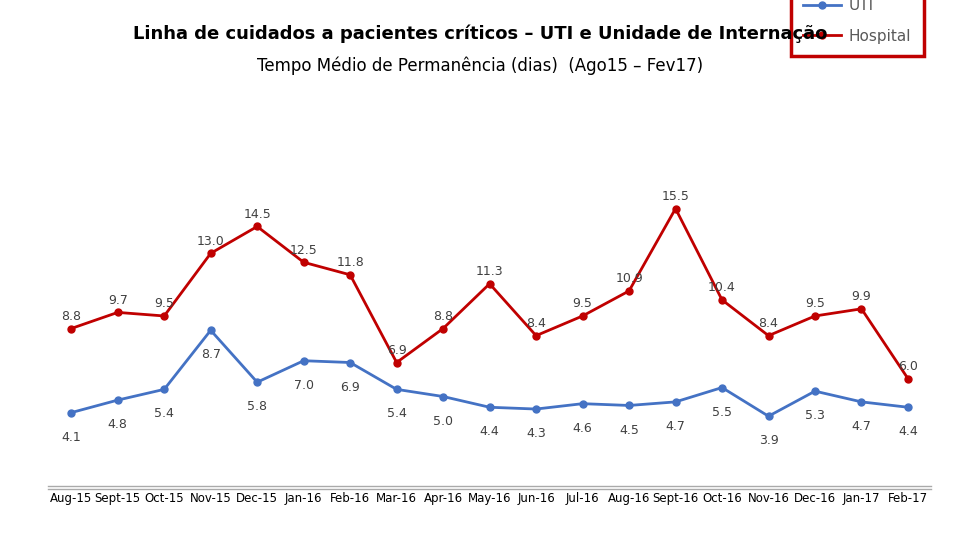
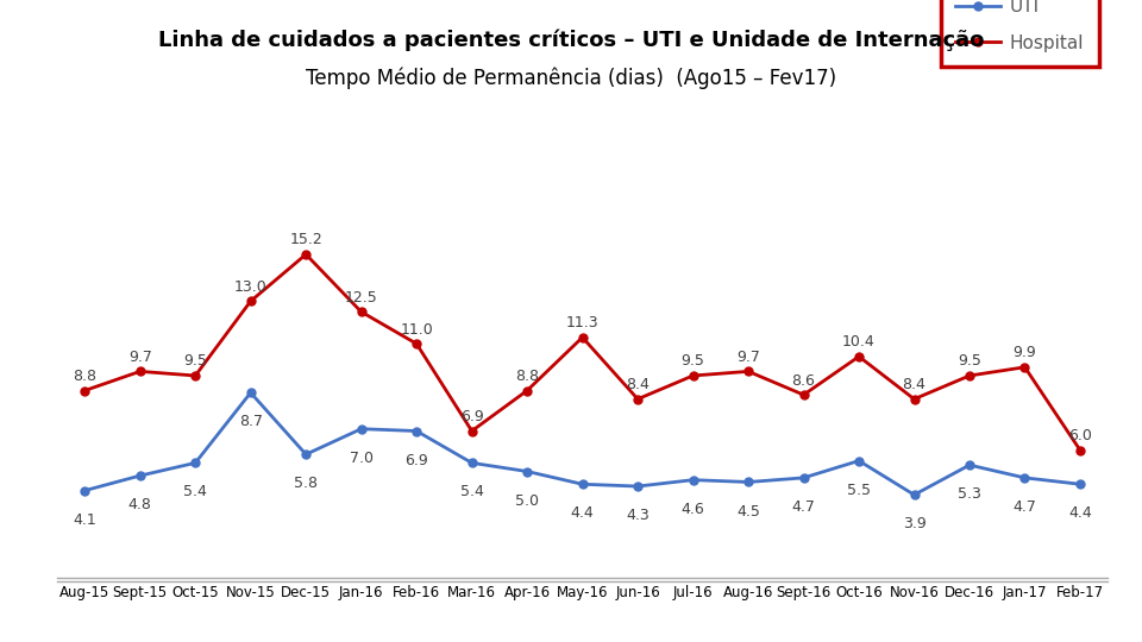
Hospital/Dec-15: 14.5 -> 15.2
Hospital/Feb-16: 11.8 -> 11.0
Hospital/Aug-16: 10.9 -> 9.7
Hospital/Sept-16: 15.5 -> 8.6
